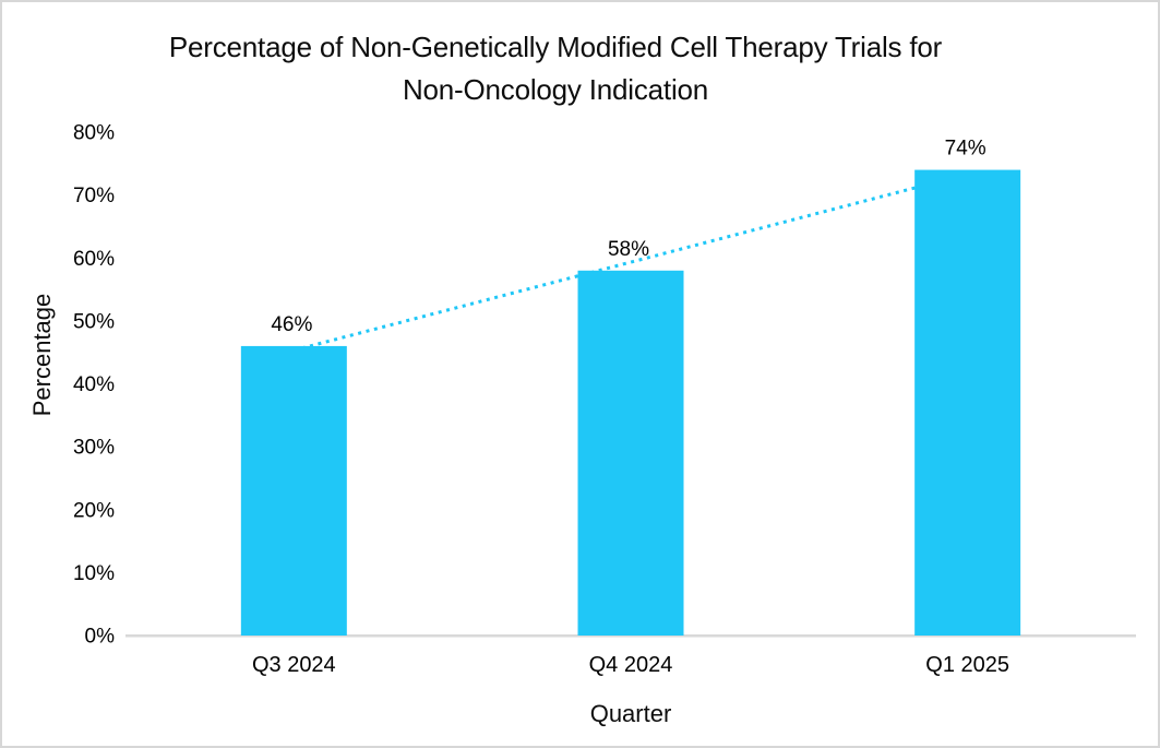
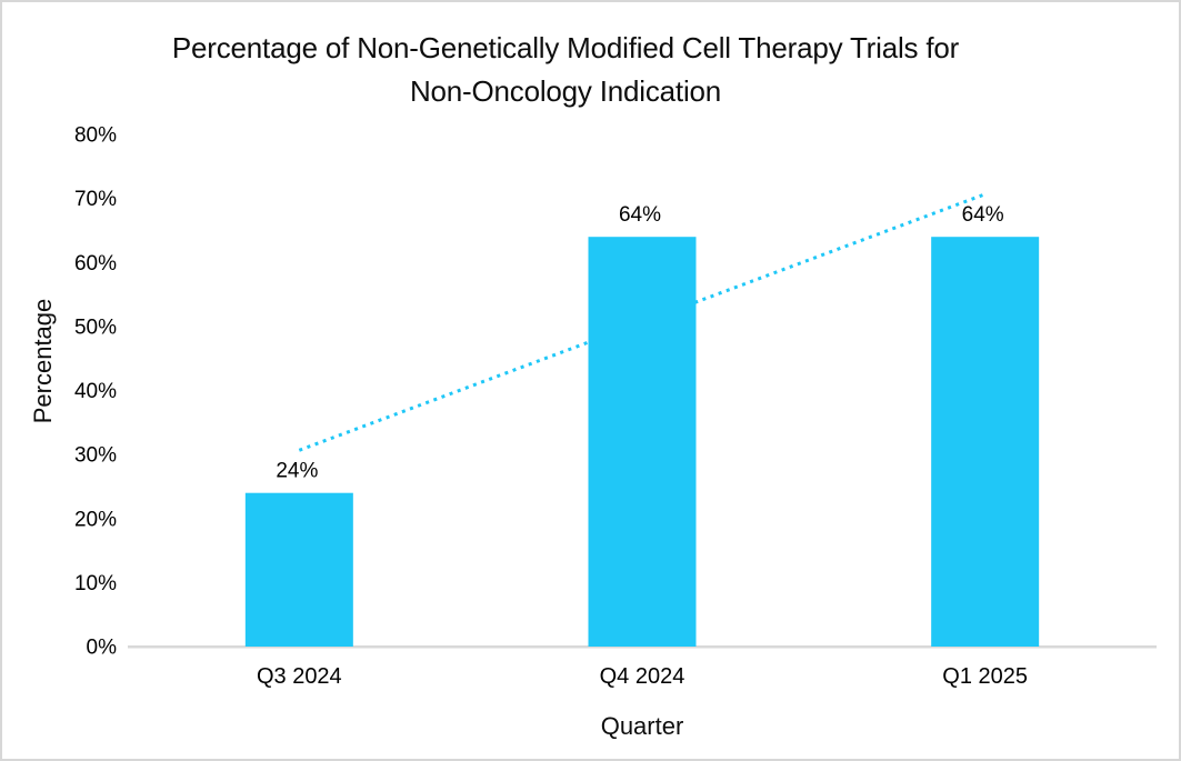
Q3 2024: 46% -> 24%
Q4 2024: 58% -> 64%
Q1 2025: 74% -> 64%
